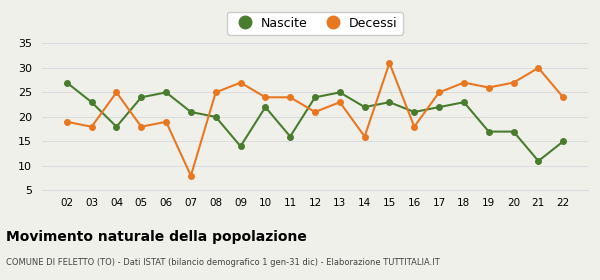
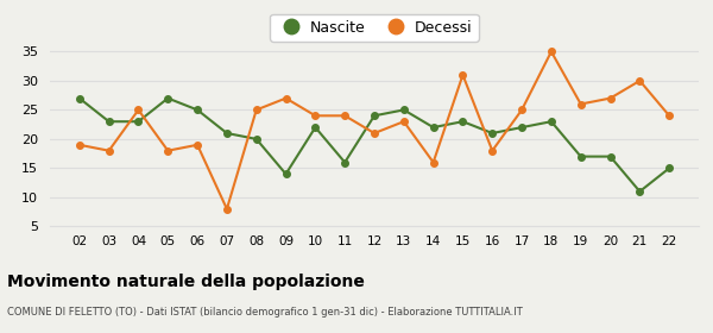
Nascite/04: 18 -> 23
Nascite/05: 24 -> 27
Decessi/18: 27 -> 35
